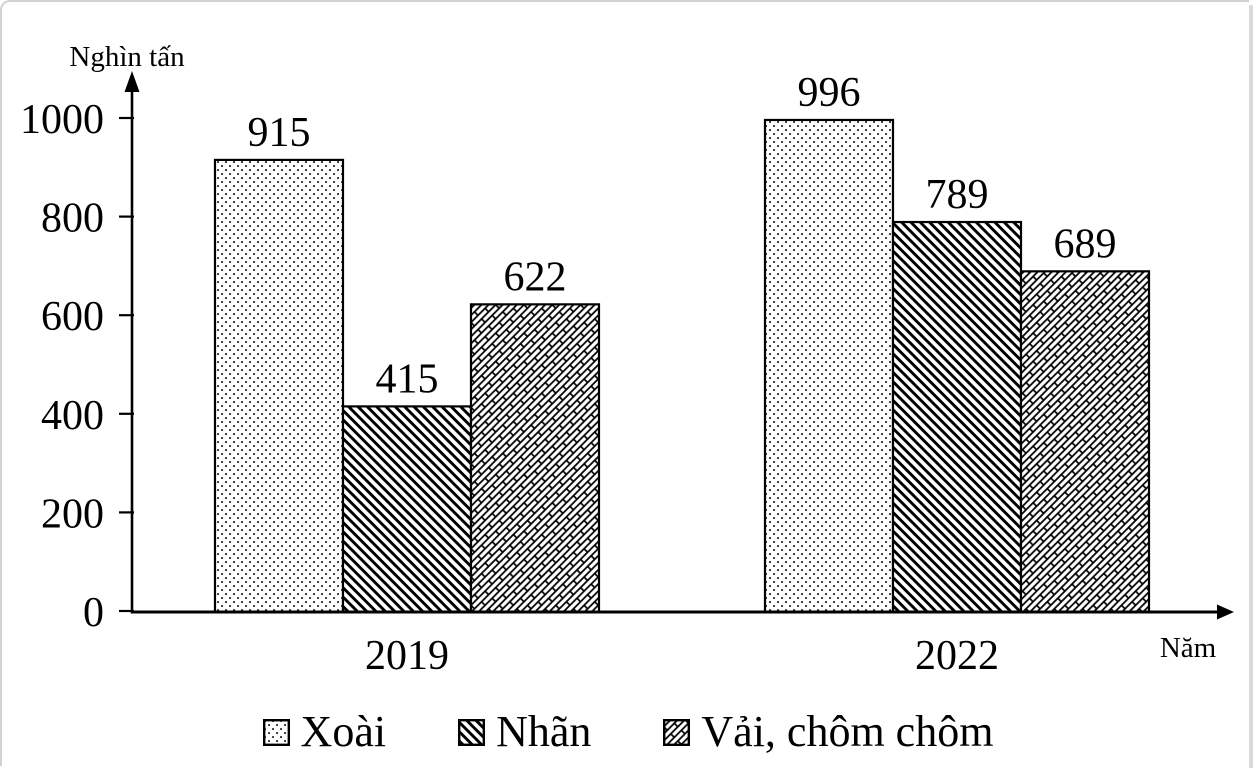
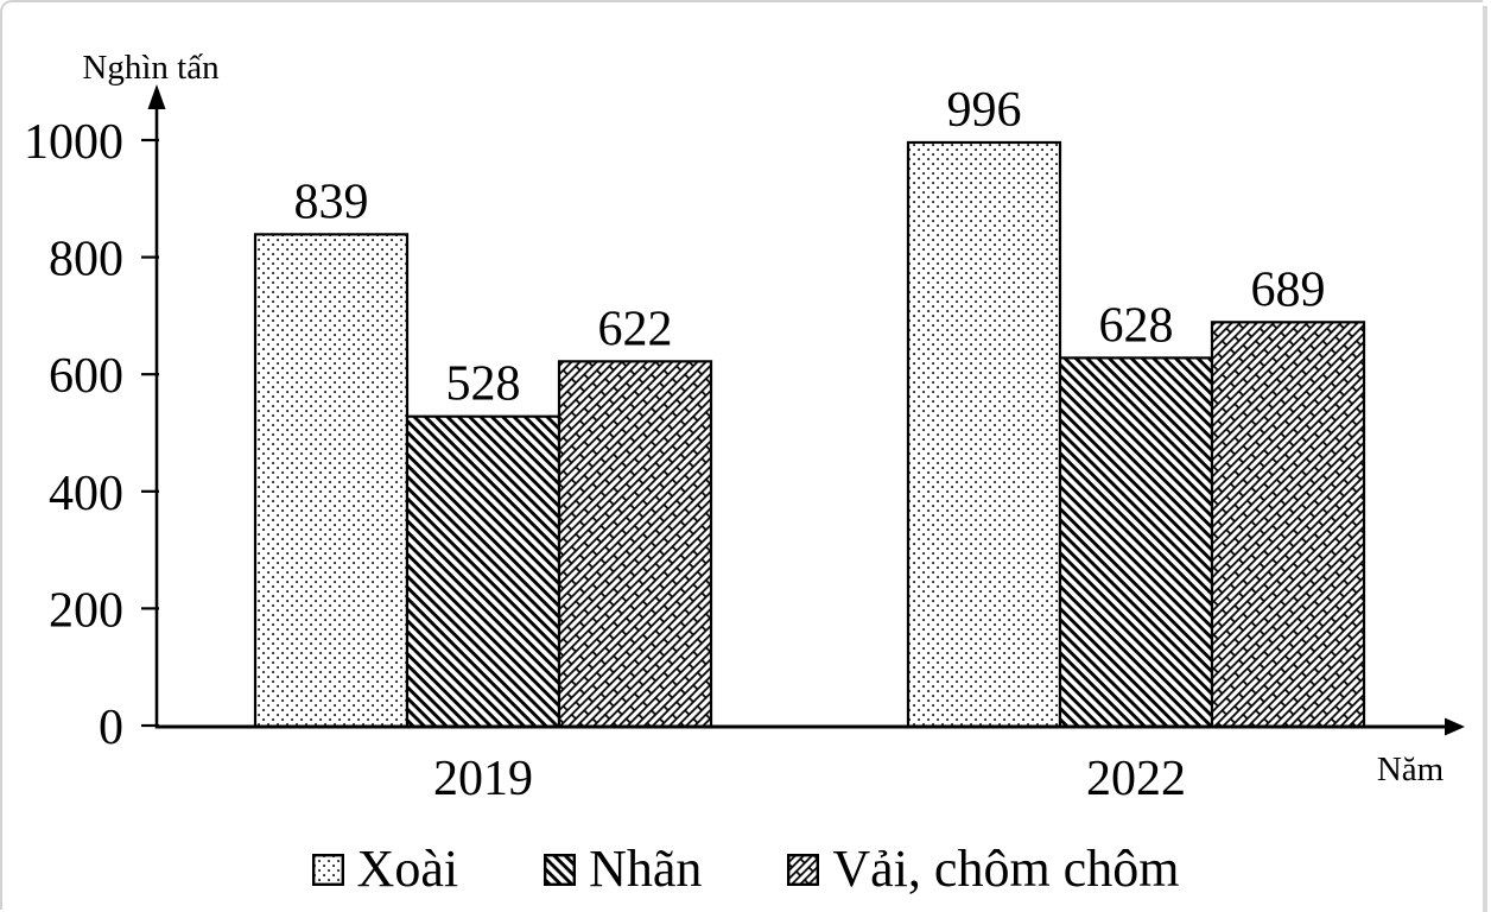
Xoài/2019: 915 -> 839
Nhãn/2019: 415 -> 528
Nhãn/2022: 789 -> 628
